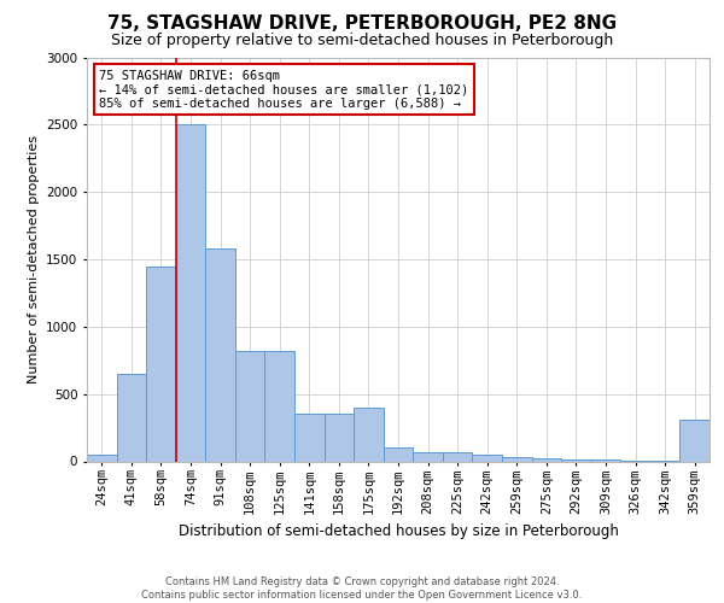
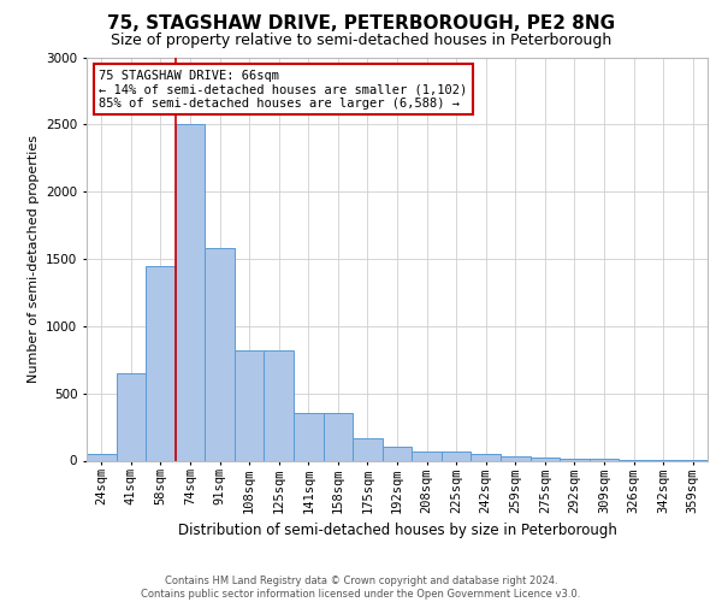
175sqm: 400 -> 170
359sqm: 310 -> 0
